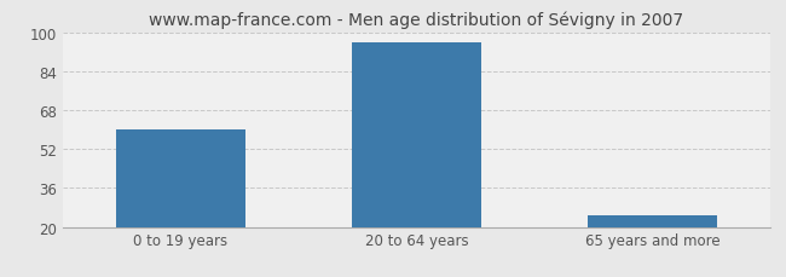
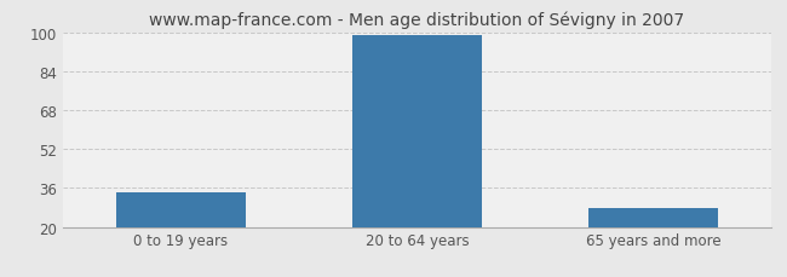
0 to 19 years: 60 -> 34
20 to 64 years: 96 -> 99
65 years and more: 25 -> 28
